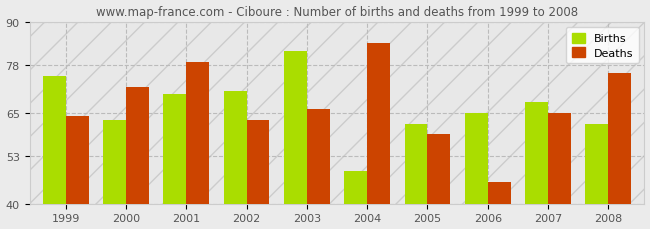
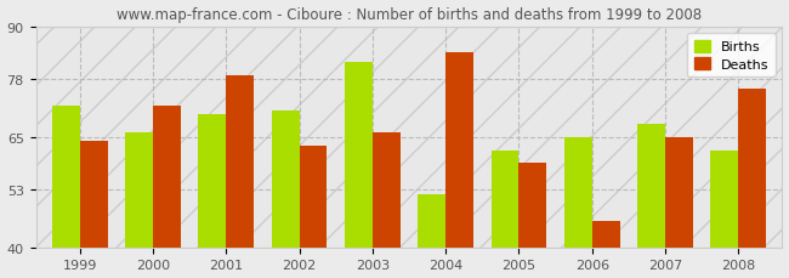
Births/1999: 75 -> 72
Births/2000: 63 -> 66
Births/2004: 49 -> 52
